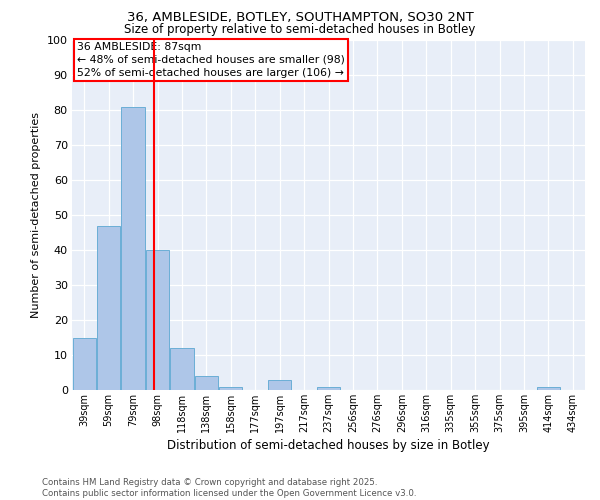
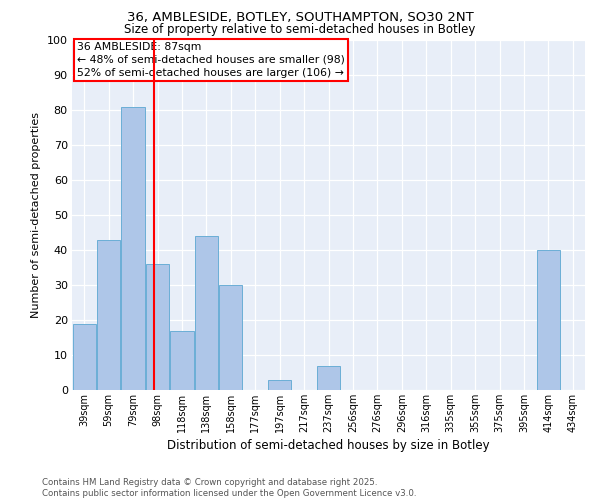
39sqm: 15 -> 19
59sqm: 47 -> 43
98sqm: 40 -> 36
118sqm: 12 -> 17
138sqm: 4 -> 44
158sqm: 1 -> 30
237sqm: 1 -> 7
414sqm: 1 -> 40
